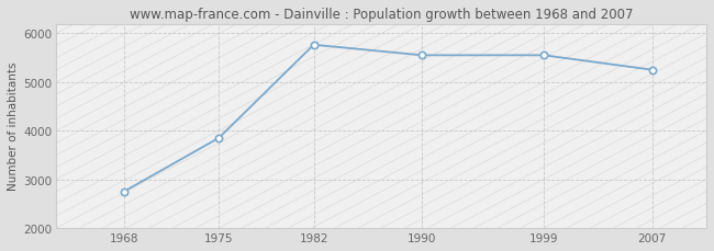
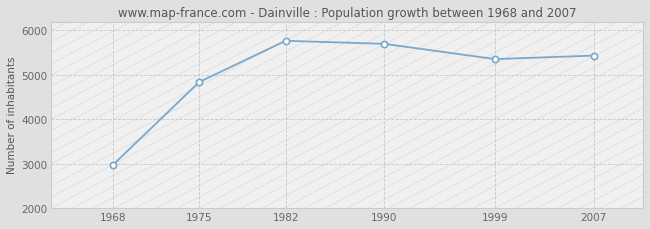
1968: 2750 -> 2970
1975: 3850 -> 4840
1990: 5550 -> 5700
1999: 5550 -> 5350
2007: 5250 -> 5430
